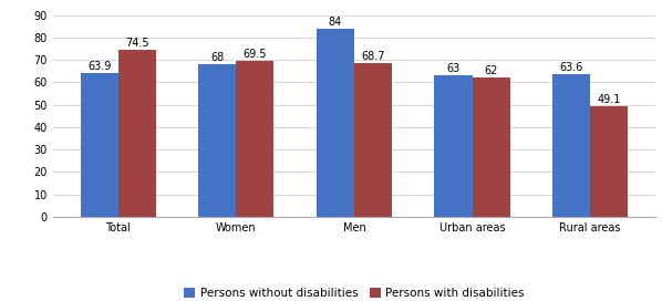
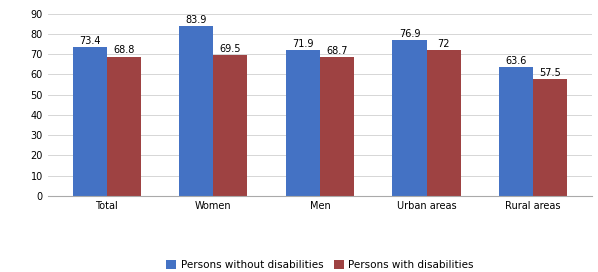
Persons without disabilities/Total: 63.9 -> 73.4
Persons with disabilities/Total: 74.5 -> 68.8
Persons without disabilities/Women: 68 -> 83.9
Persons without disabilities/Men: 84 -> 71.9
Persons without disabilities/Urban areas: 63 -> 76.9
Persons with disabilities/Urban areas: 62 -> 72
Persons with disabilities/Rural areas: 49.1 -> 57.5
